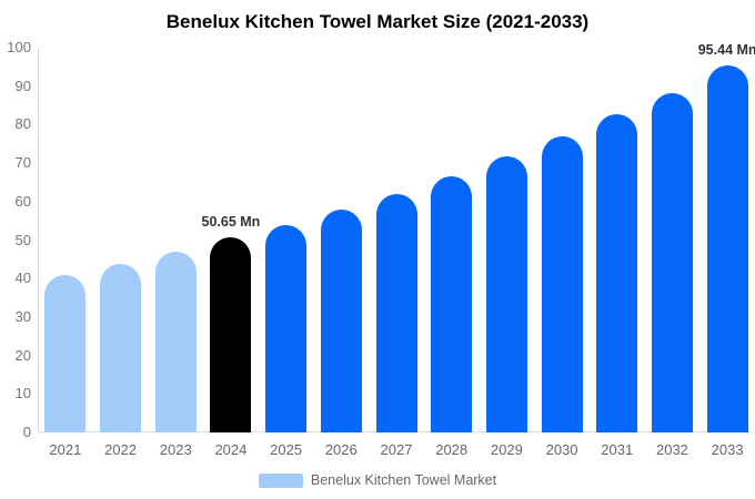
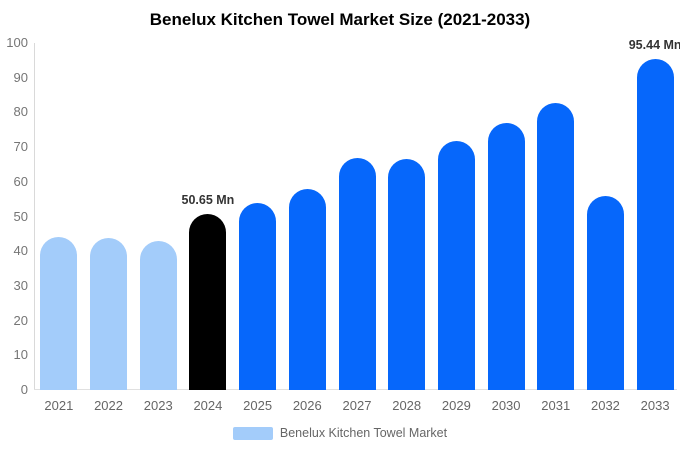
2021: 41 -> 44
2023: 47 -> 43
2027: 62 -> 67
2032: 88 -> 56
